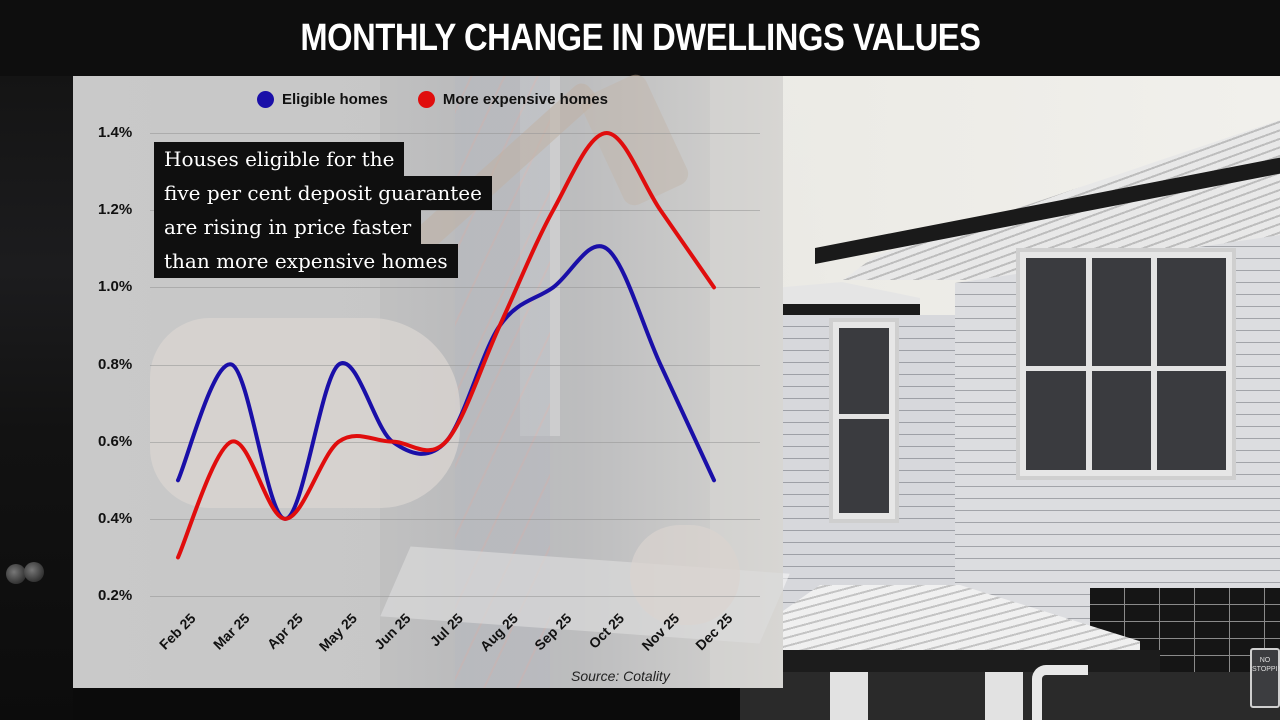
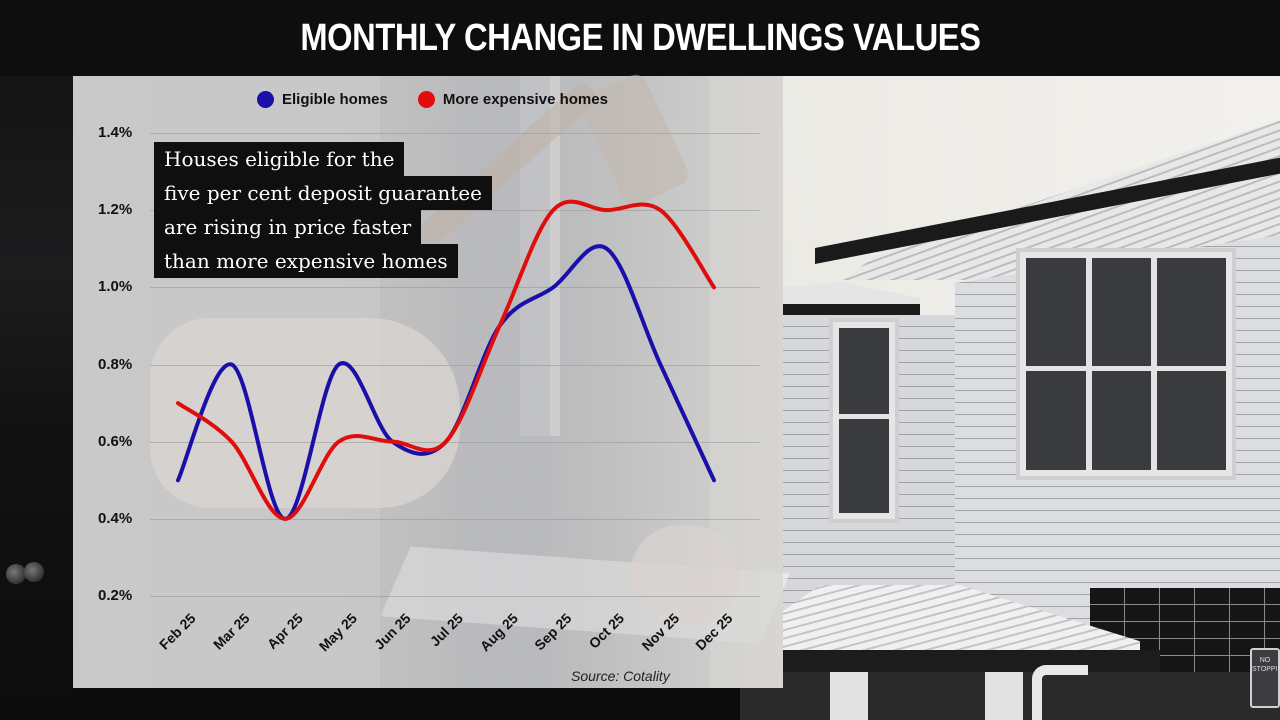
More expensive homes/Feb 25: 0.3% -> 0.7%
More expensive homes/Oct 25: 1.4% -> 1.2%
